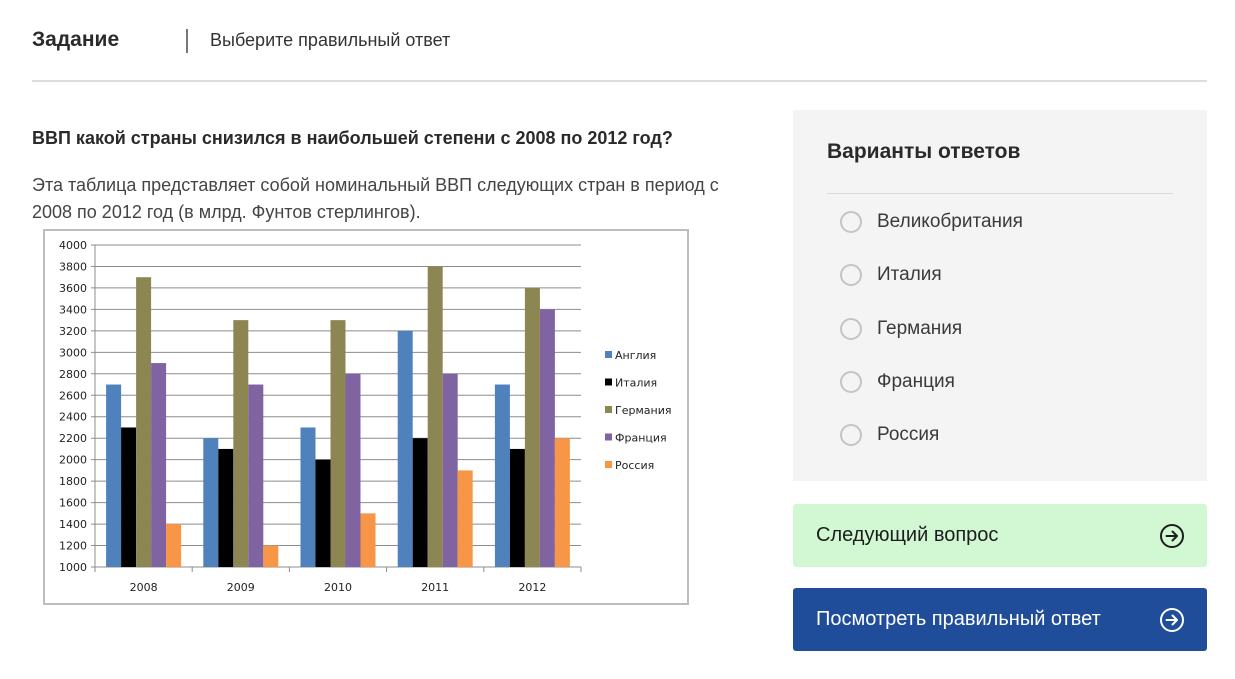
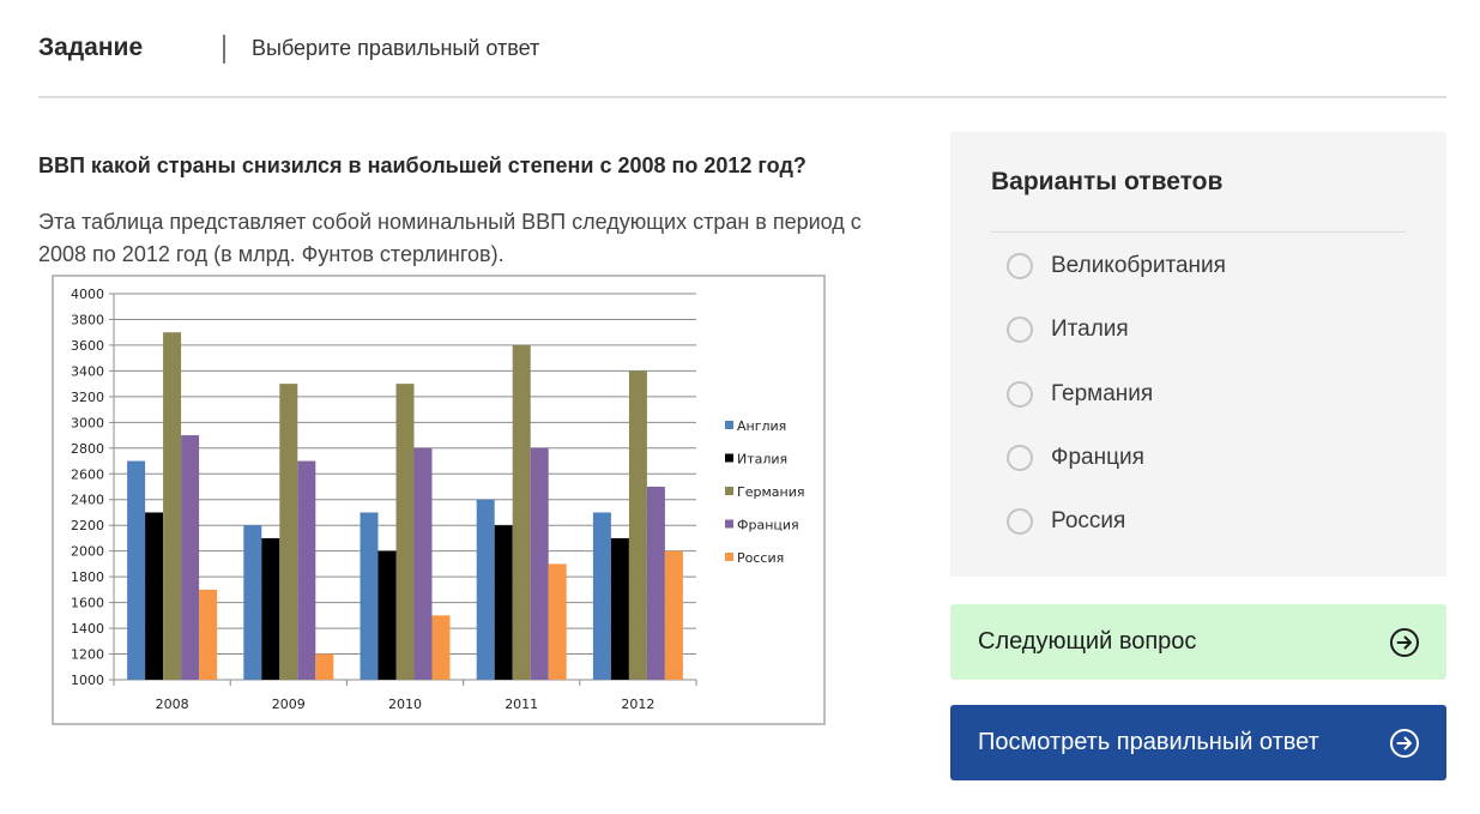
Россия/2008: 1400 -> 1700
Англия/2011: 3200 -> 2400
Германия/2011: 3800 -> 3600
Англия/2012: 2700 -> 2300
Германия/2012: 3600 -> 3400
Франция/2012: 3400 -> 2500
Россия/2012: 2200 -> 2000
